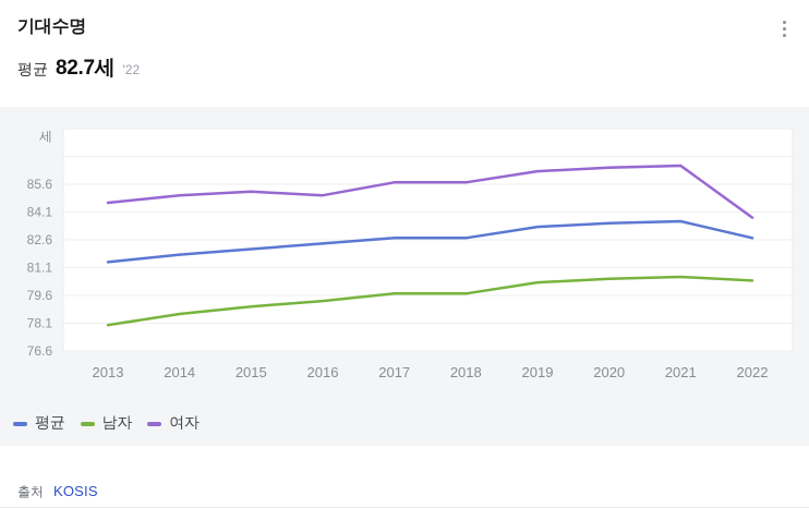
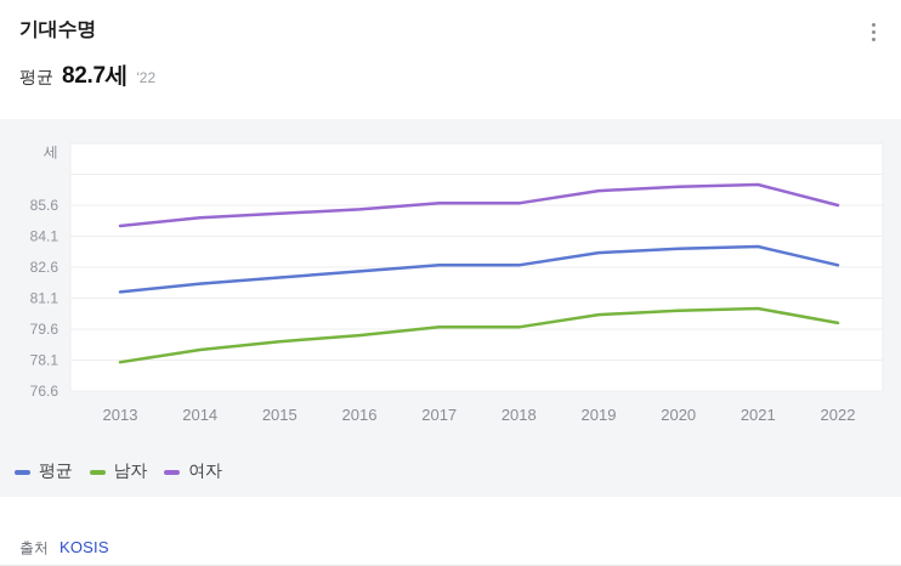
여자/2016: 85.0 -> 85.4
남자/2022: 80.4 -> 79.9
여자/2022: 83.8 -> 85.6
